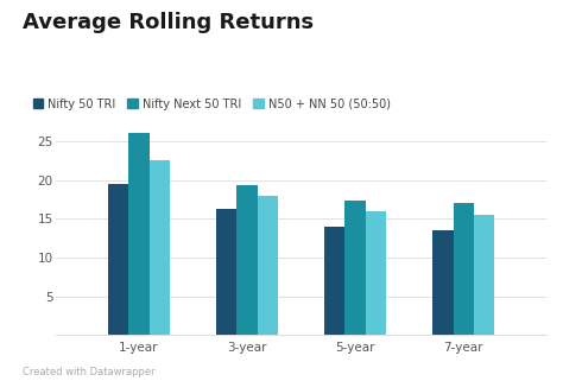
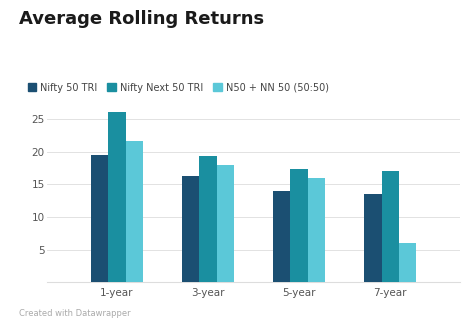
N50 + NN 50 (50:50)/1-year: 22.5 -> 21.6
N50 + NN 50 (50:50)/7-year: 15.5 -> 6.0
